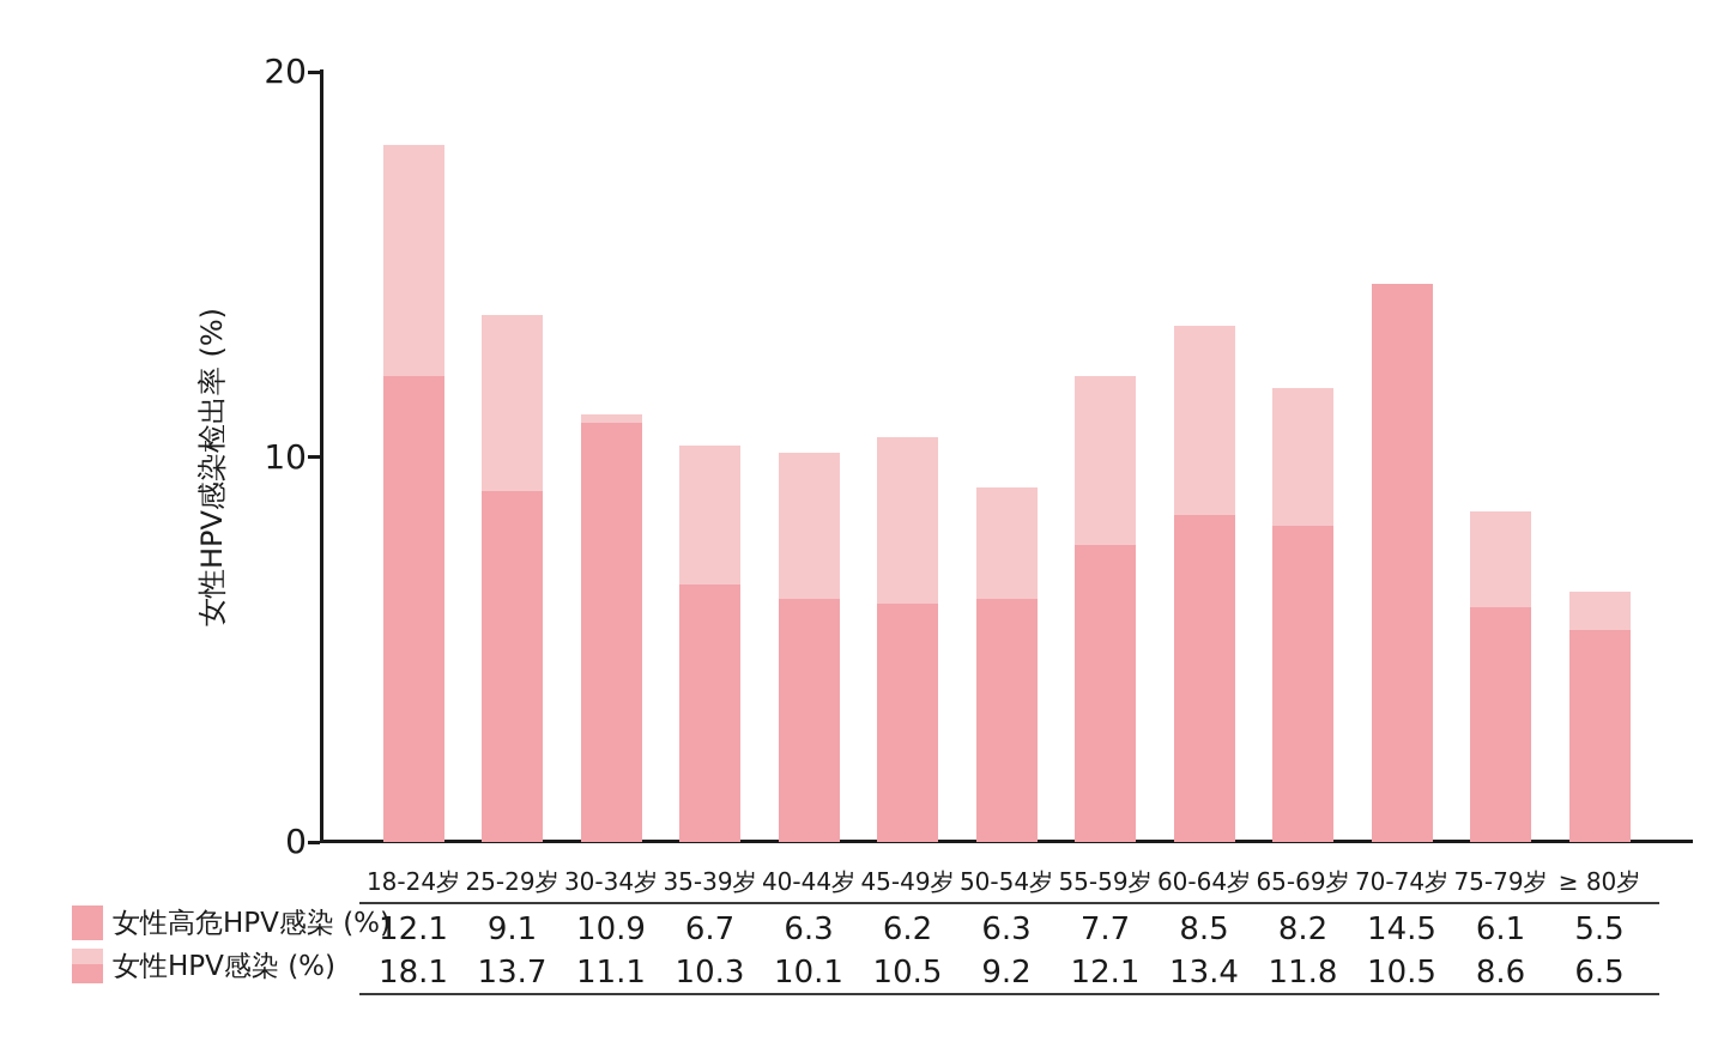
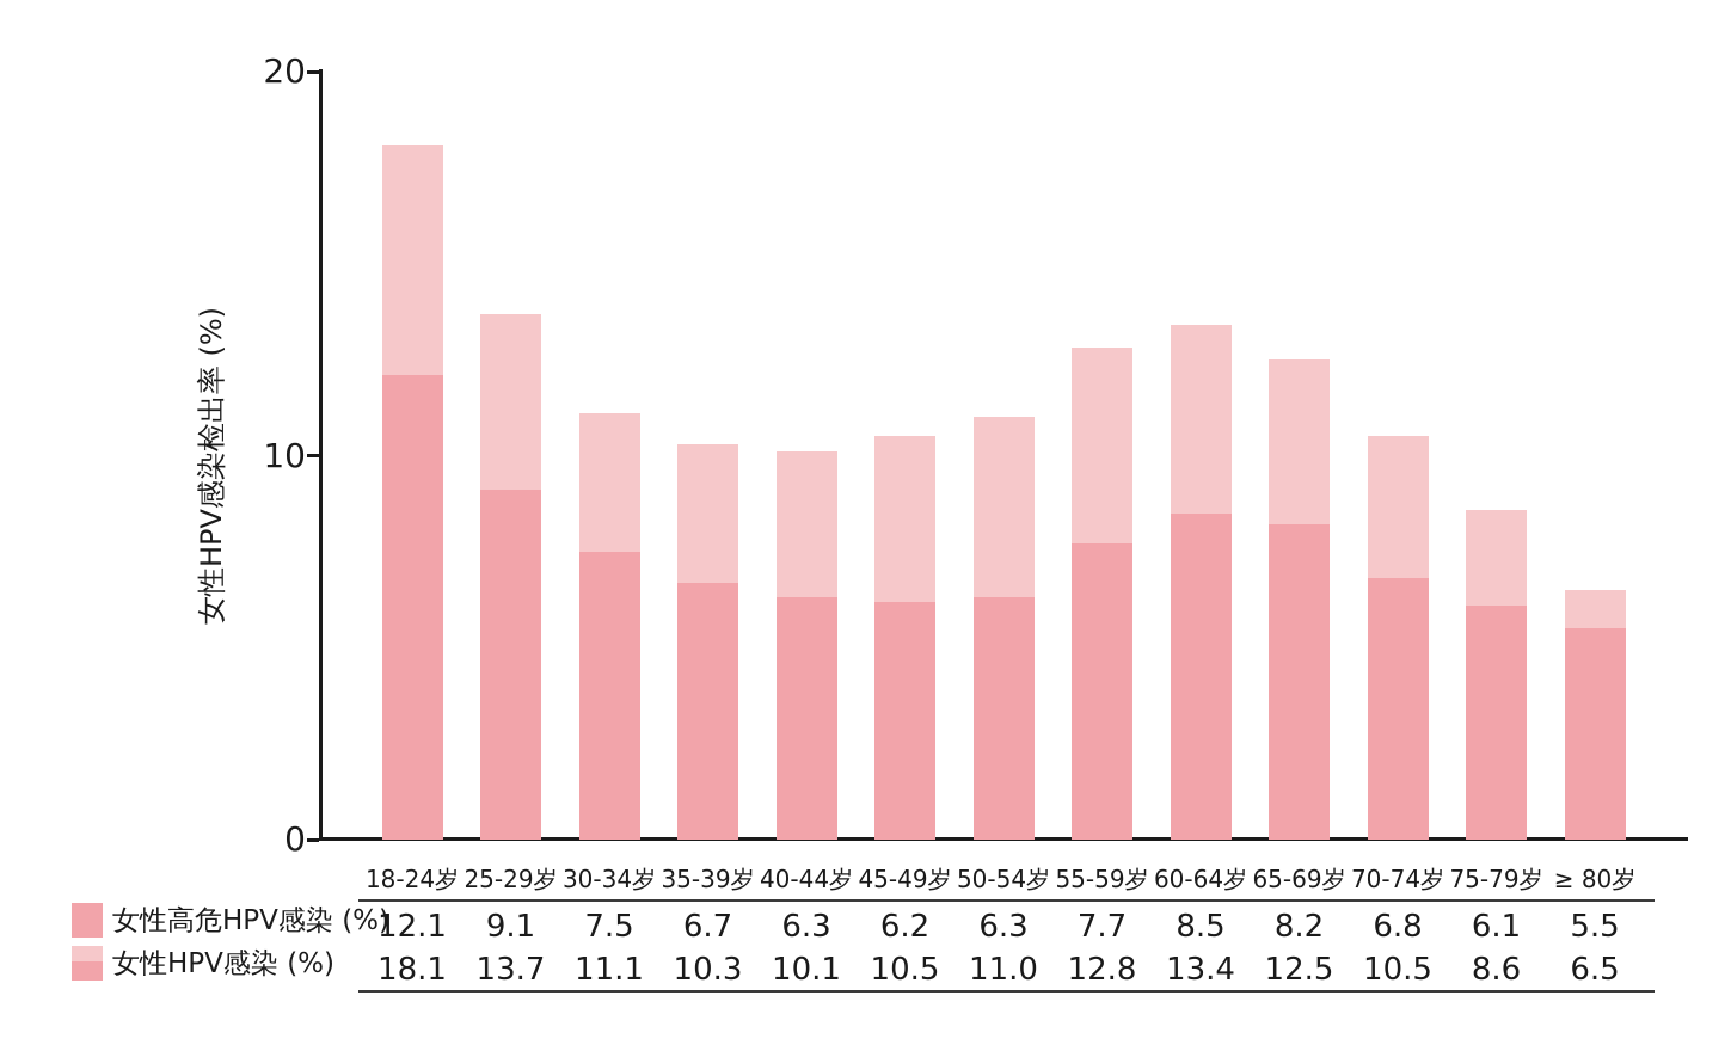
女性高危HPV感染 (%)/30-34岁: 10.9 -> 7.5
女性HPV感染 (%)/50-54岁: 9.2 -> 11.0
女性HPV感染 (%)/55-59岁: 12.1 -> 12.8
女性HPV感染 (%)/65-69岁: 11.8 -> 12.5
女性高危HPV感染 (%)/70-74岁: 14.5 -> 6.8
